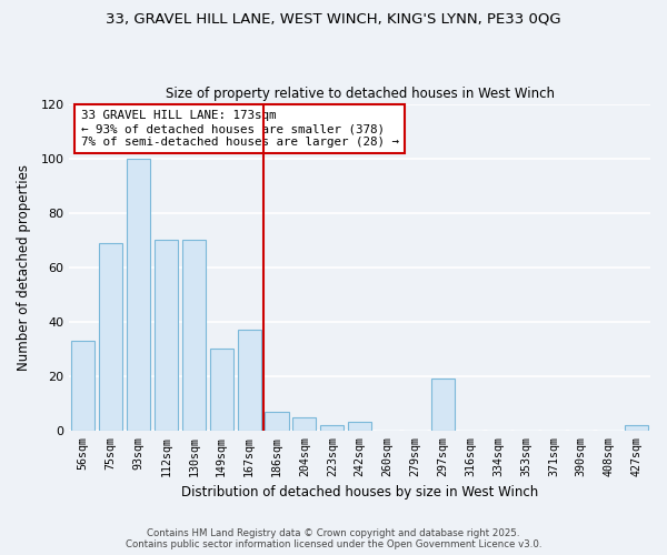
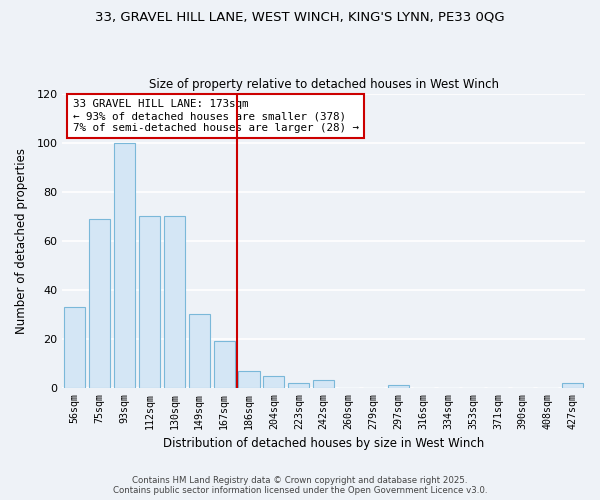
167sqm: 37 -> 19
297sqm: 19 -> 1
